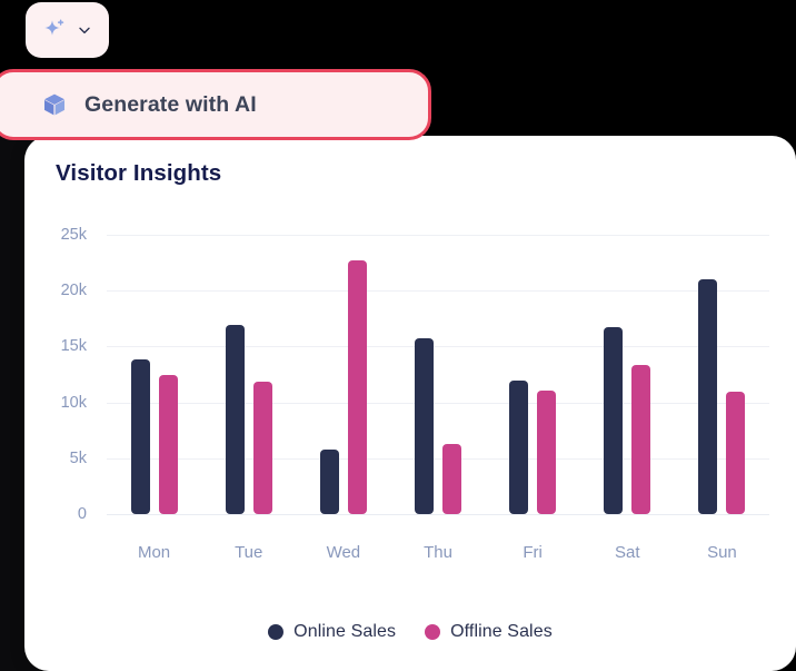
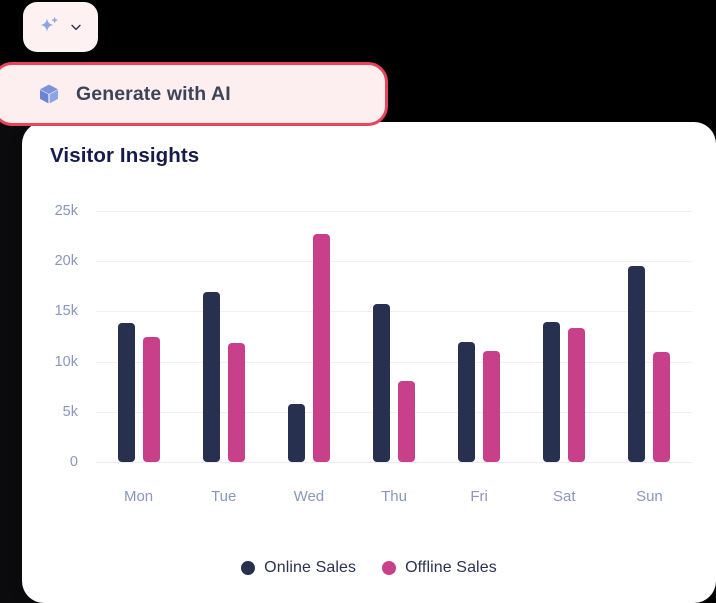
Offline Sales/Thu: 6.3k -> 8.1k
Online Sales/Sat: 16.7k -> 13.9k
Online Sales/Sun: 21.0k -> 19.5k
